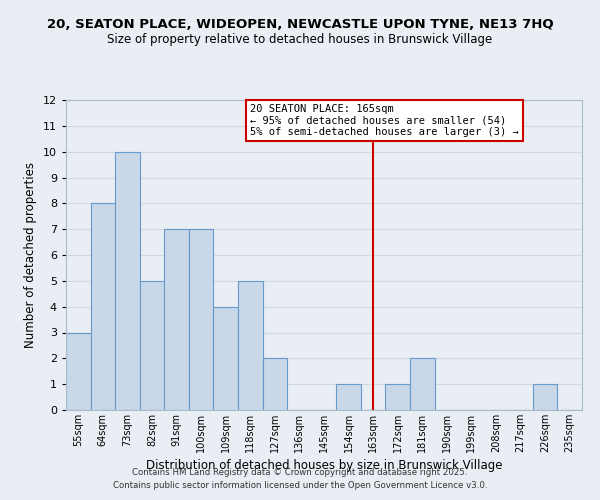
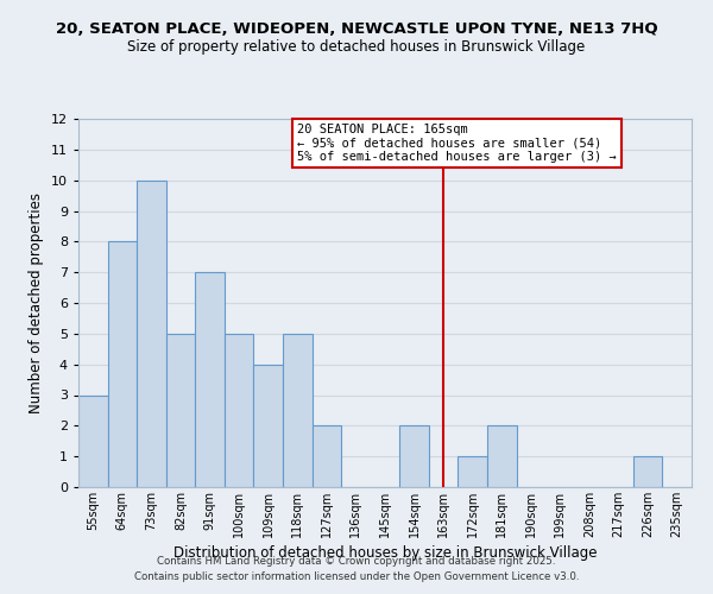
100sqm: 7 -> 5
154sqm: 1 -> 2
